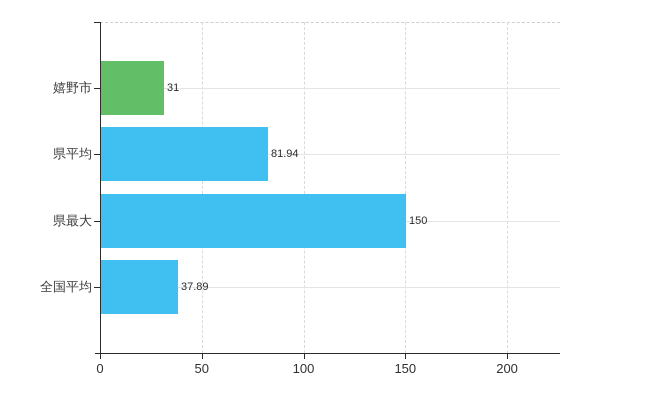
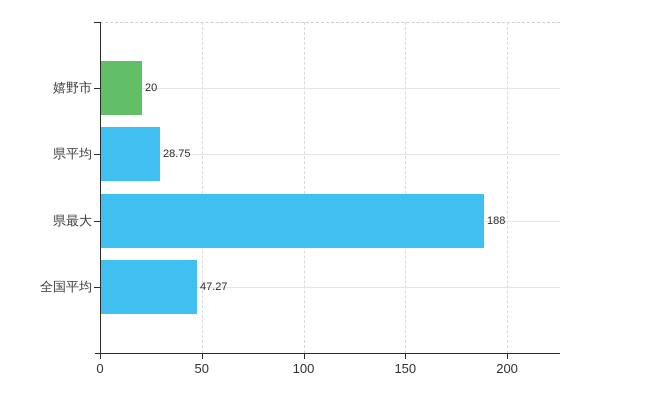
嬉野市: 31 -> 20
県平均: 81.94 -> 28.75
県最大: 150 -> 188
全国平均: 37.89 -> 47.27
